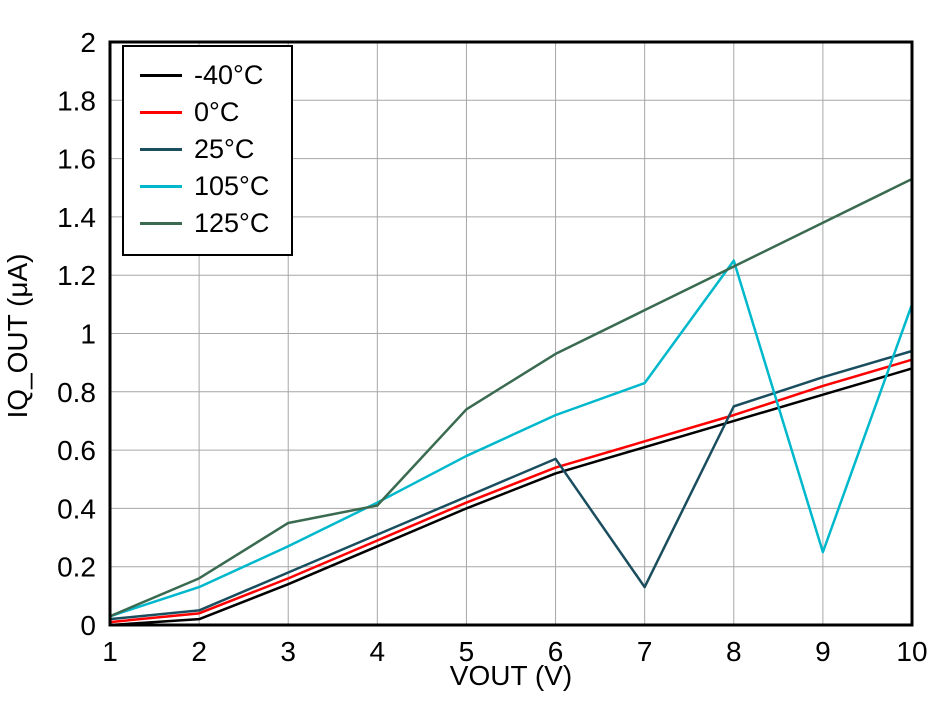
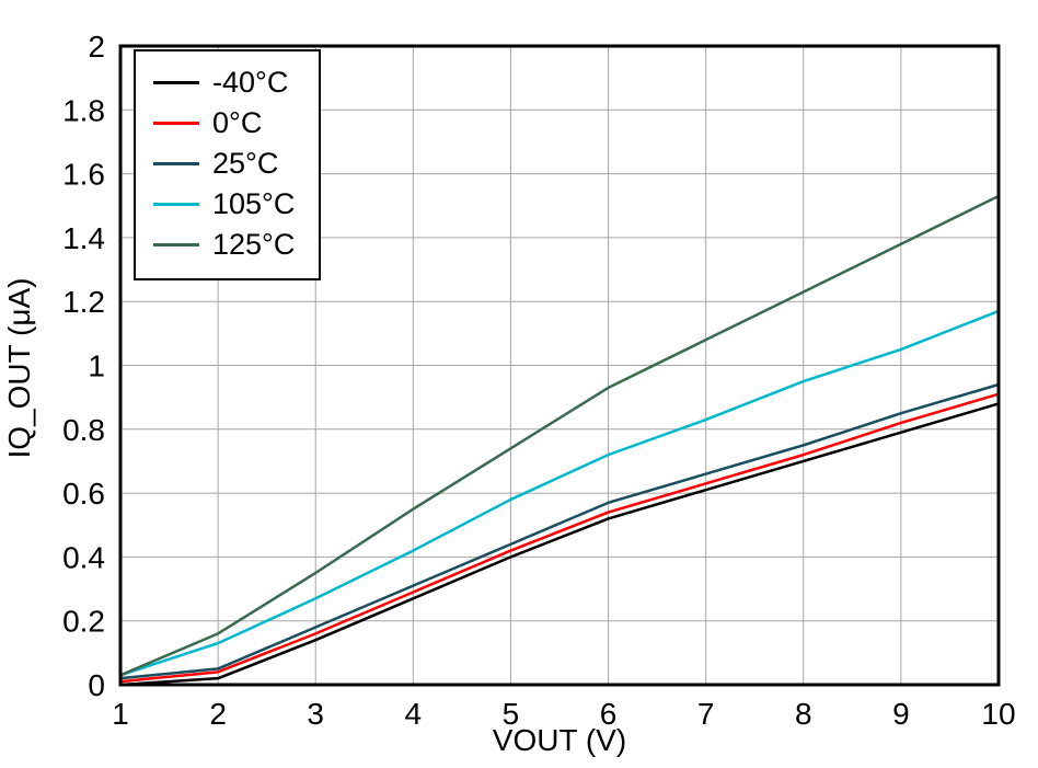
125°C/4: 0.41 -> 0.55
25°C/7: 0.13 -> 0.66
105°C/8: 1.25 -> 0.95
105°C/9: 0.25 -> 1.05
105°C/10: 1.10 -> 1.17
